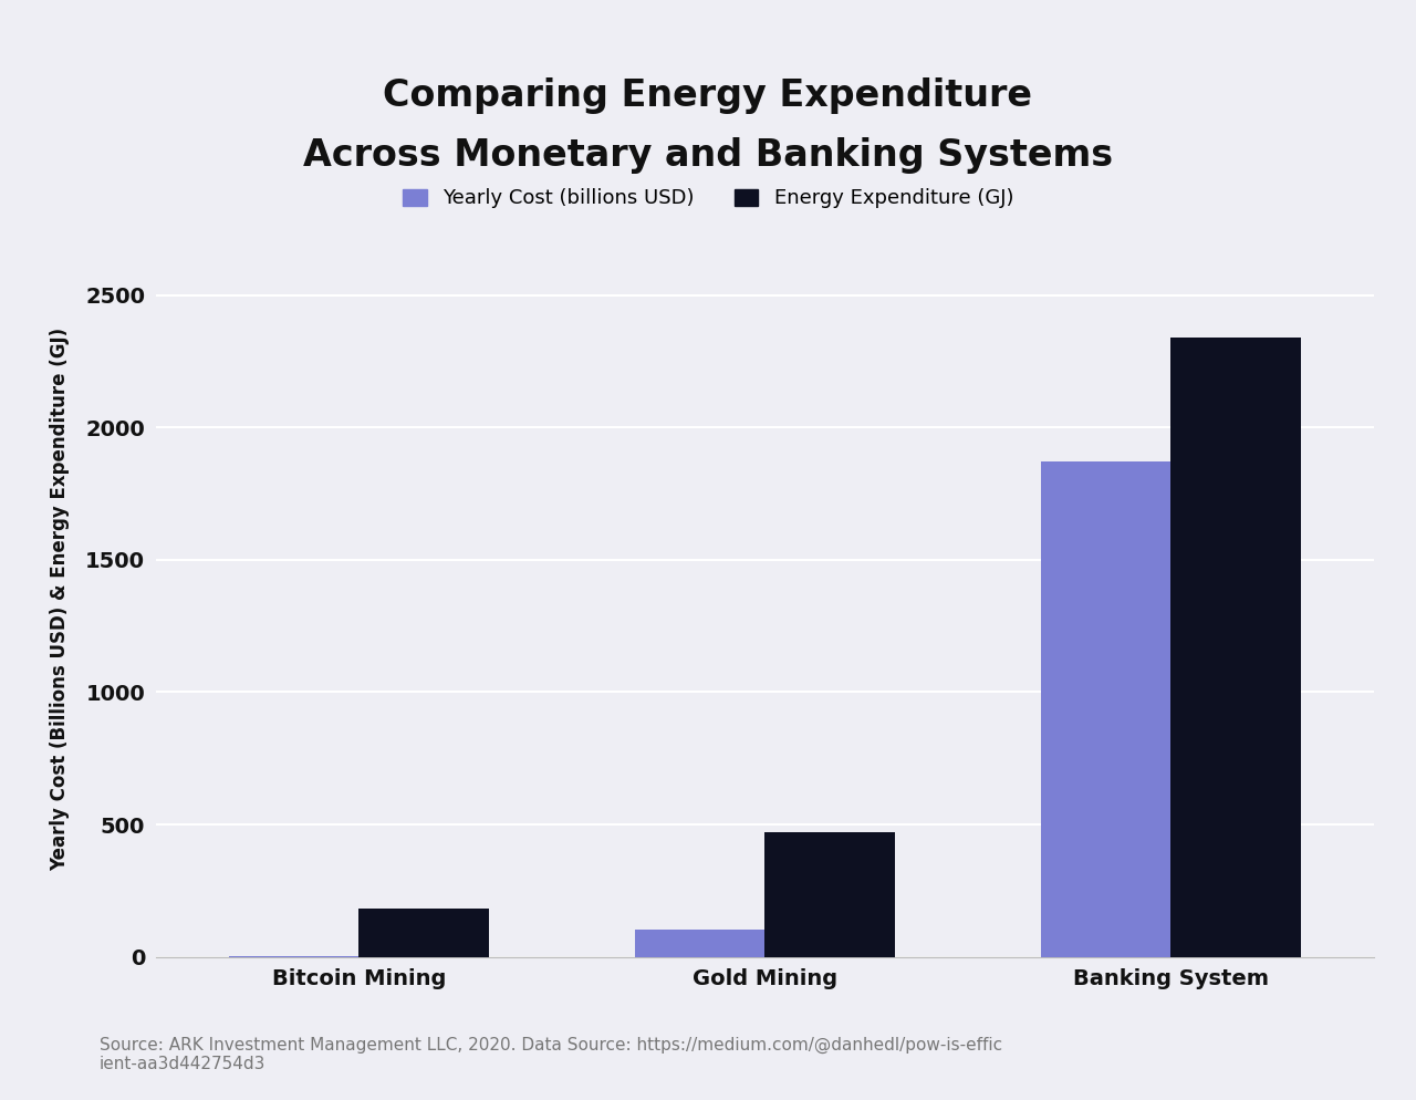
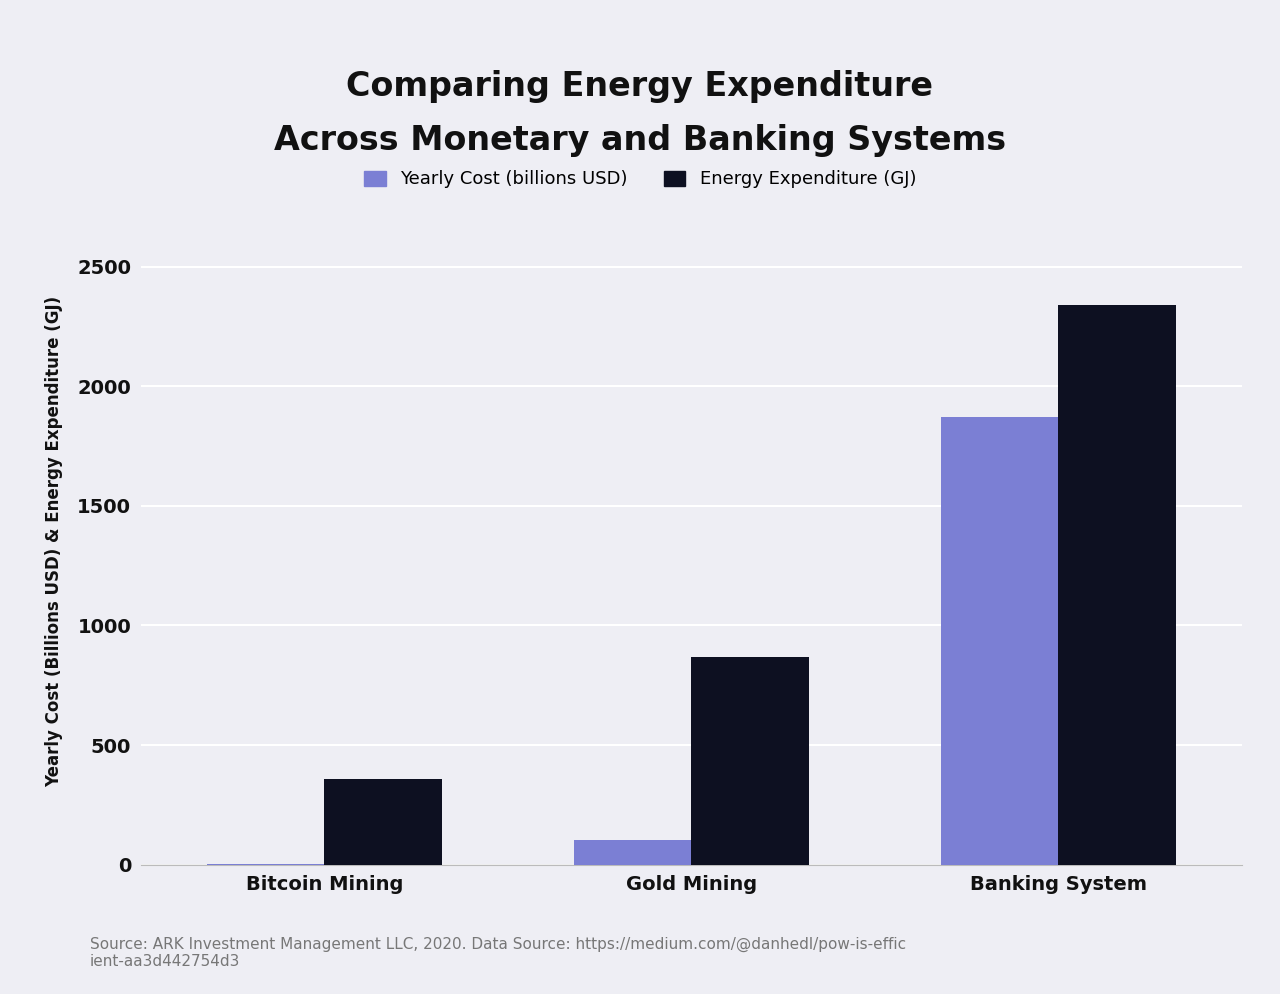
Energy Expenditure (GJ)/Bitcoin Mining: 184 -> 360
Energy Expenditure (GJ)/Gold Mining: 473 -> 870
